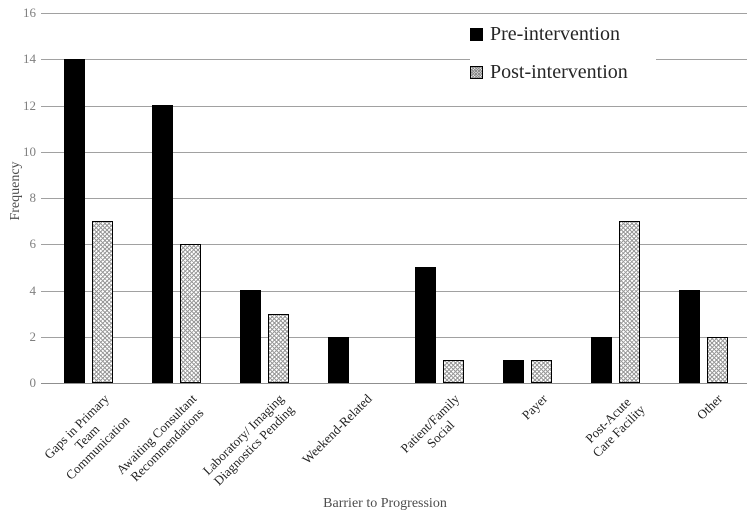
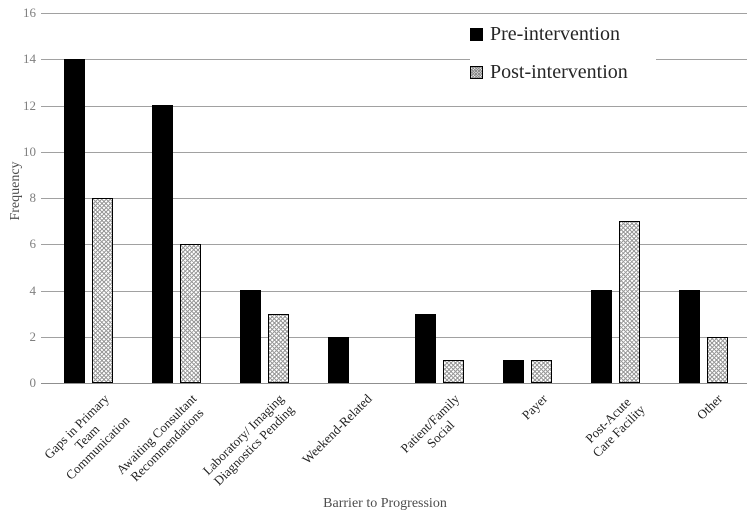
Post-intervention/Gaps in Primary Team Communication: 7 -> 8
Pre-intervention/Patient/Family Social: 5 -> 3
Pre-intervention/Post-Acute Care Facility: 2 -> 4
